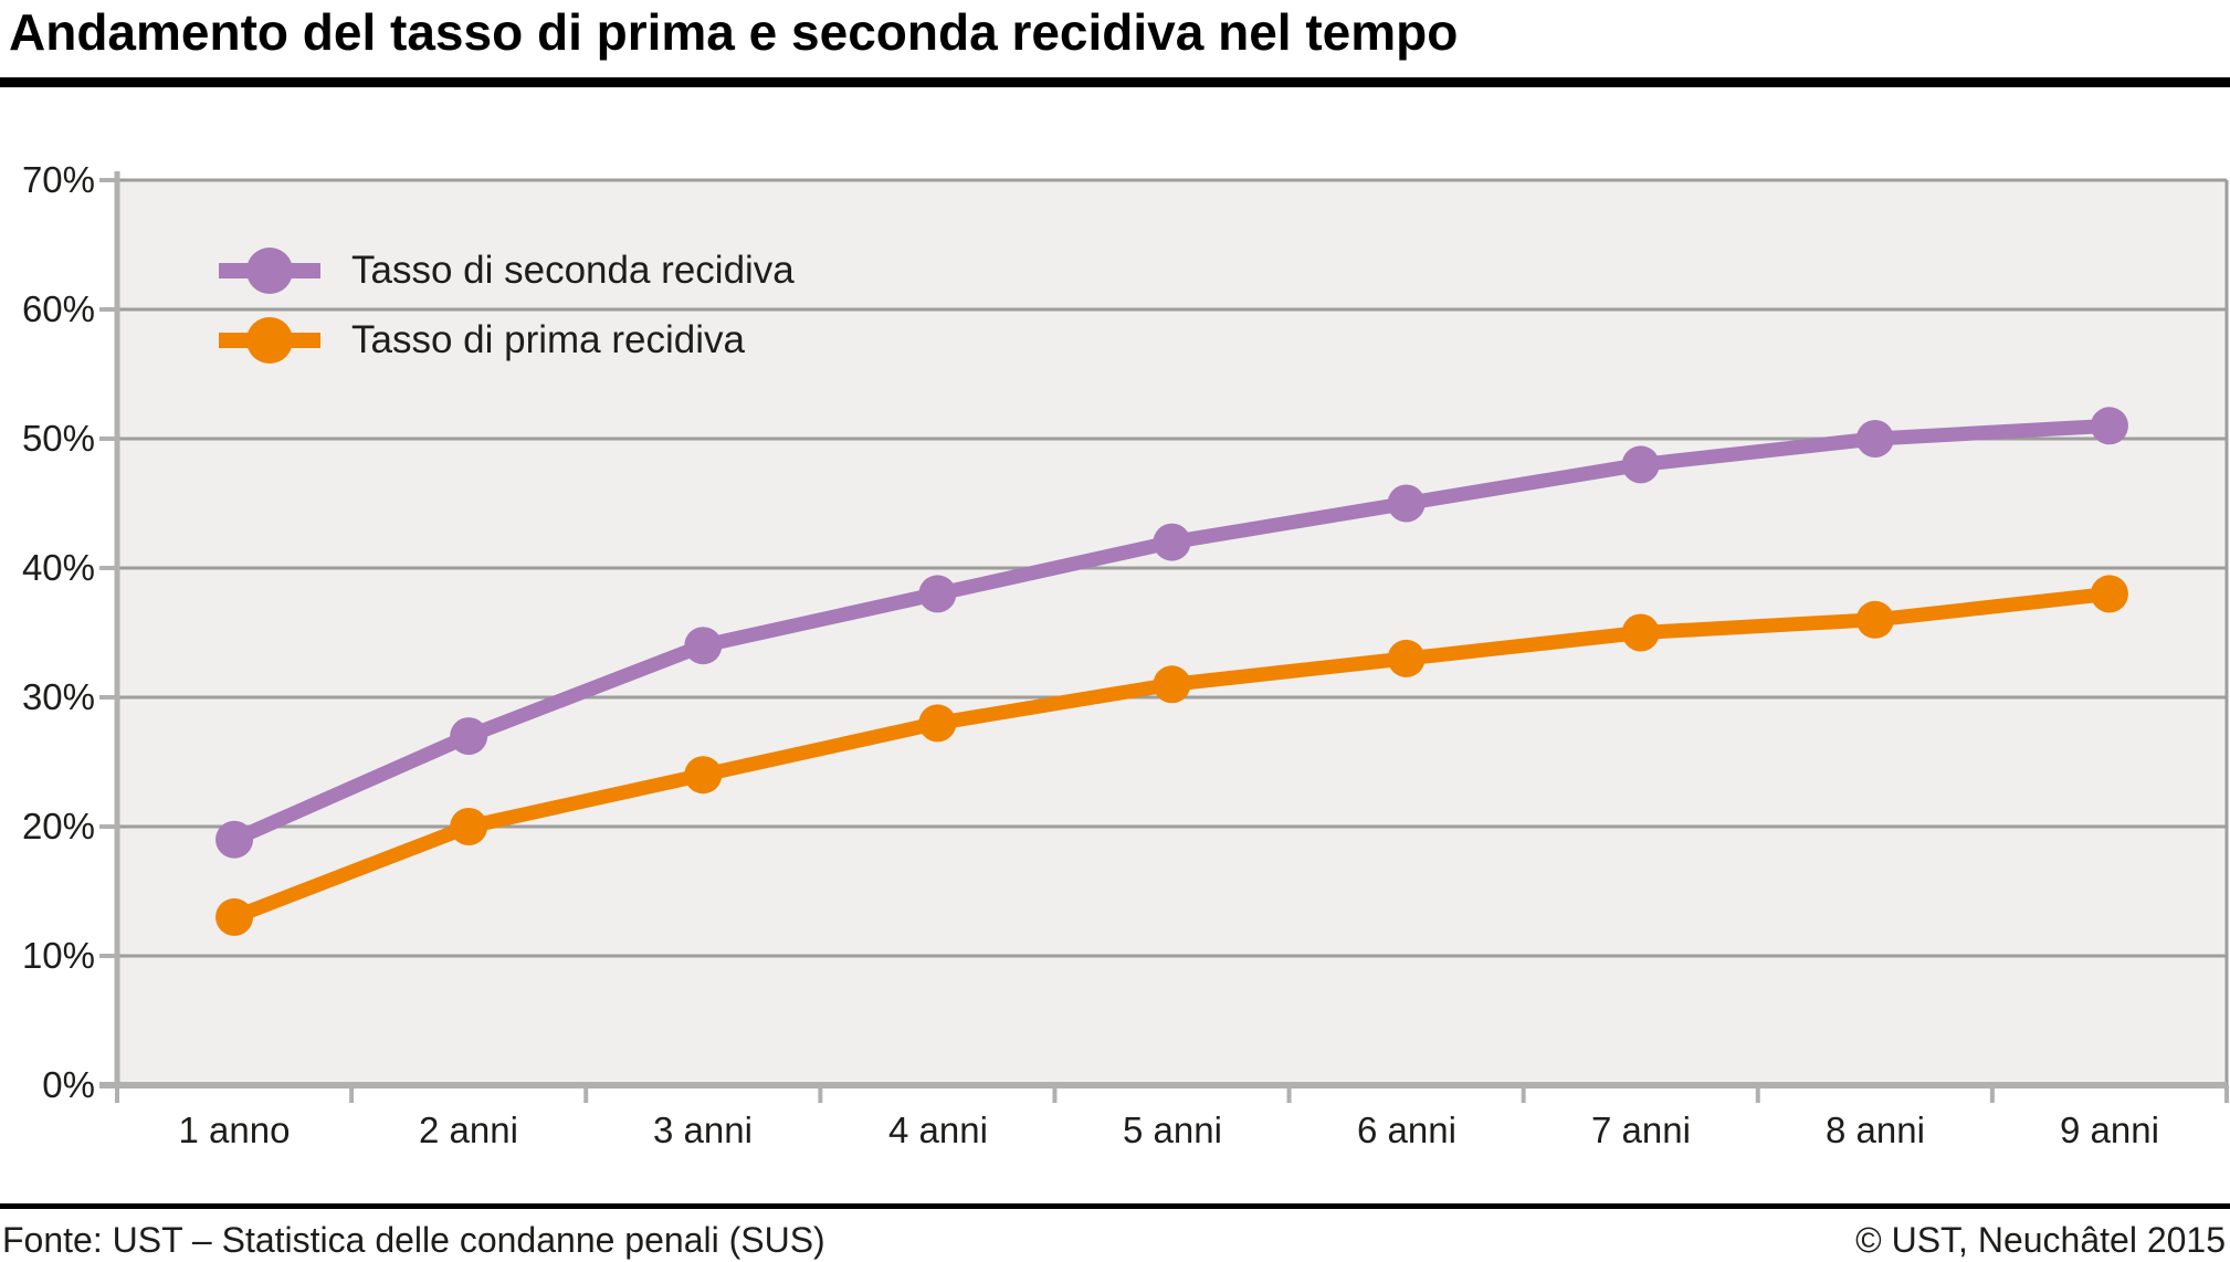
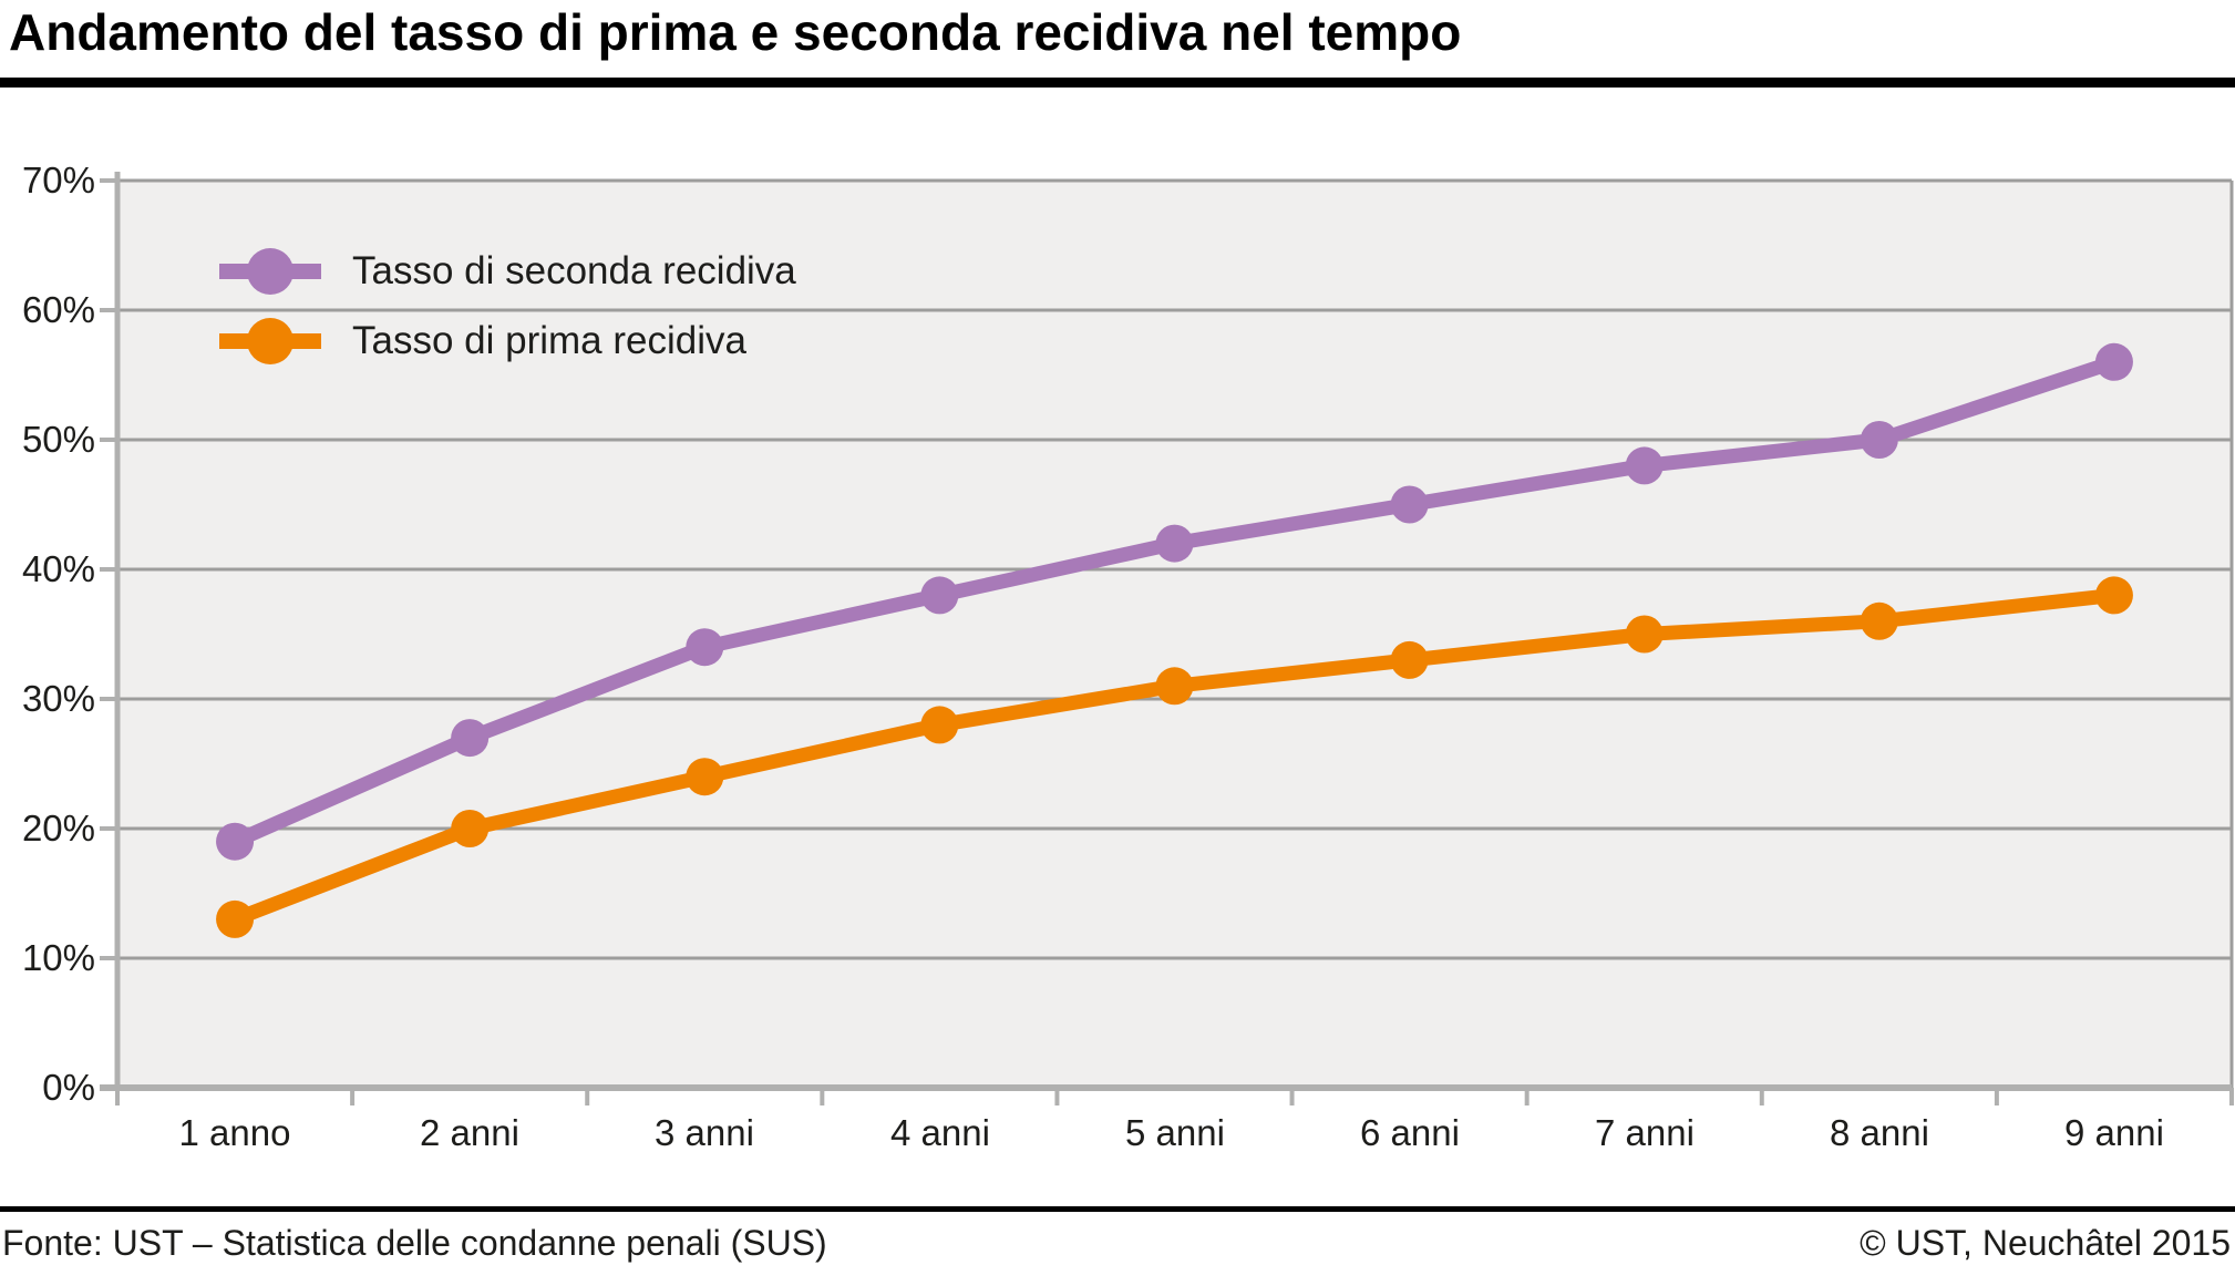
Tasso di seconda recidiva/9 anni: 51% -> 56%
